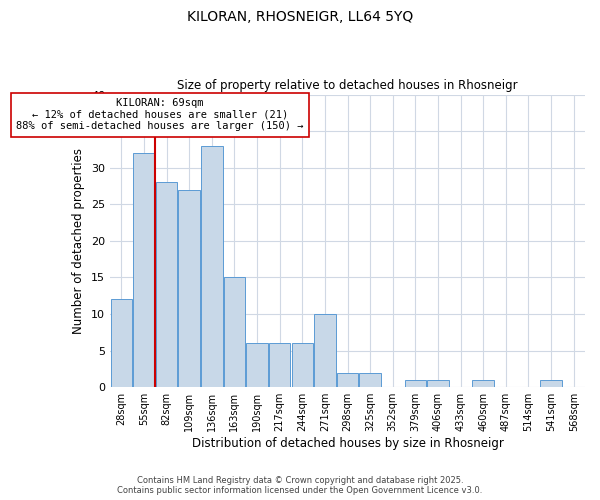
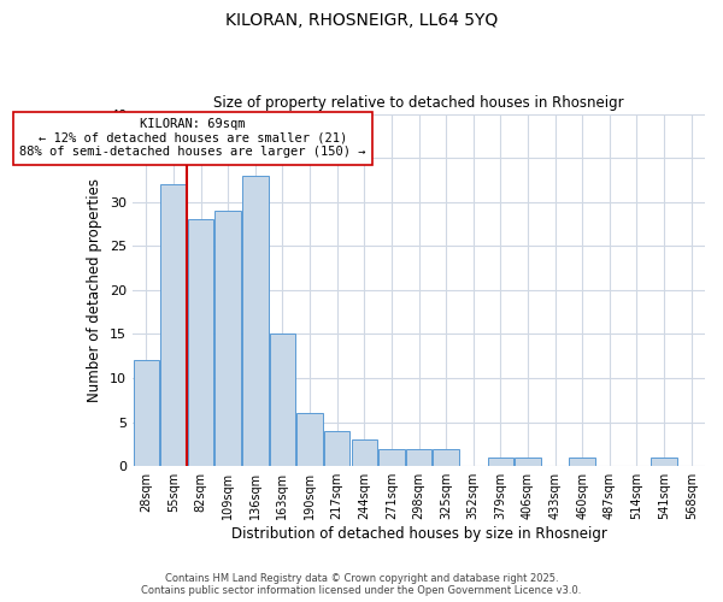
109sqm: 27 -> 29
217sqm: 6 -> 4
244sqm: 6 -> 3
271sqm: 10 -> 2
